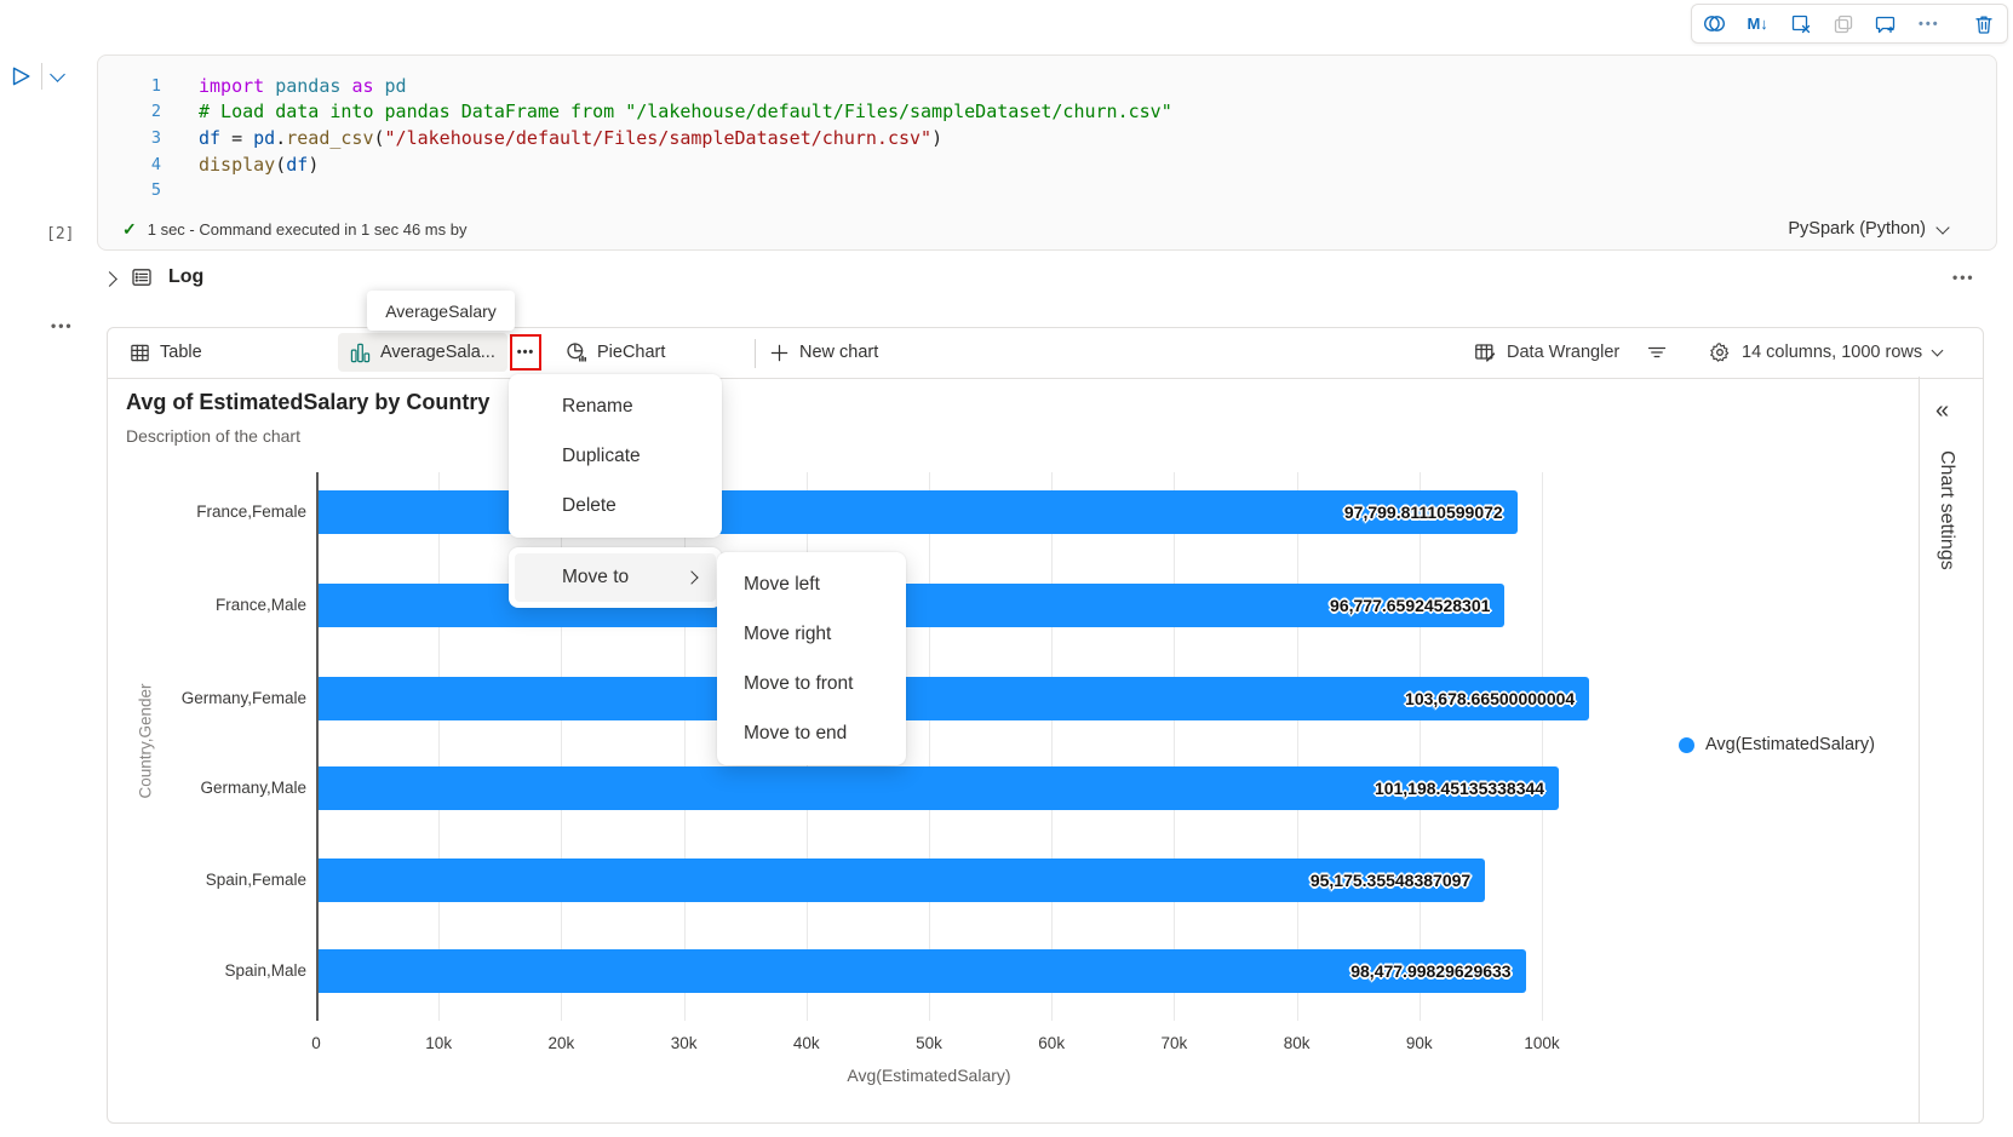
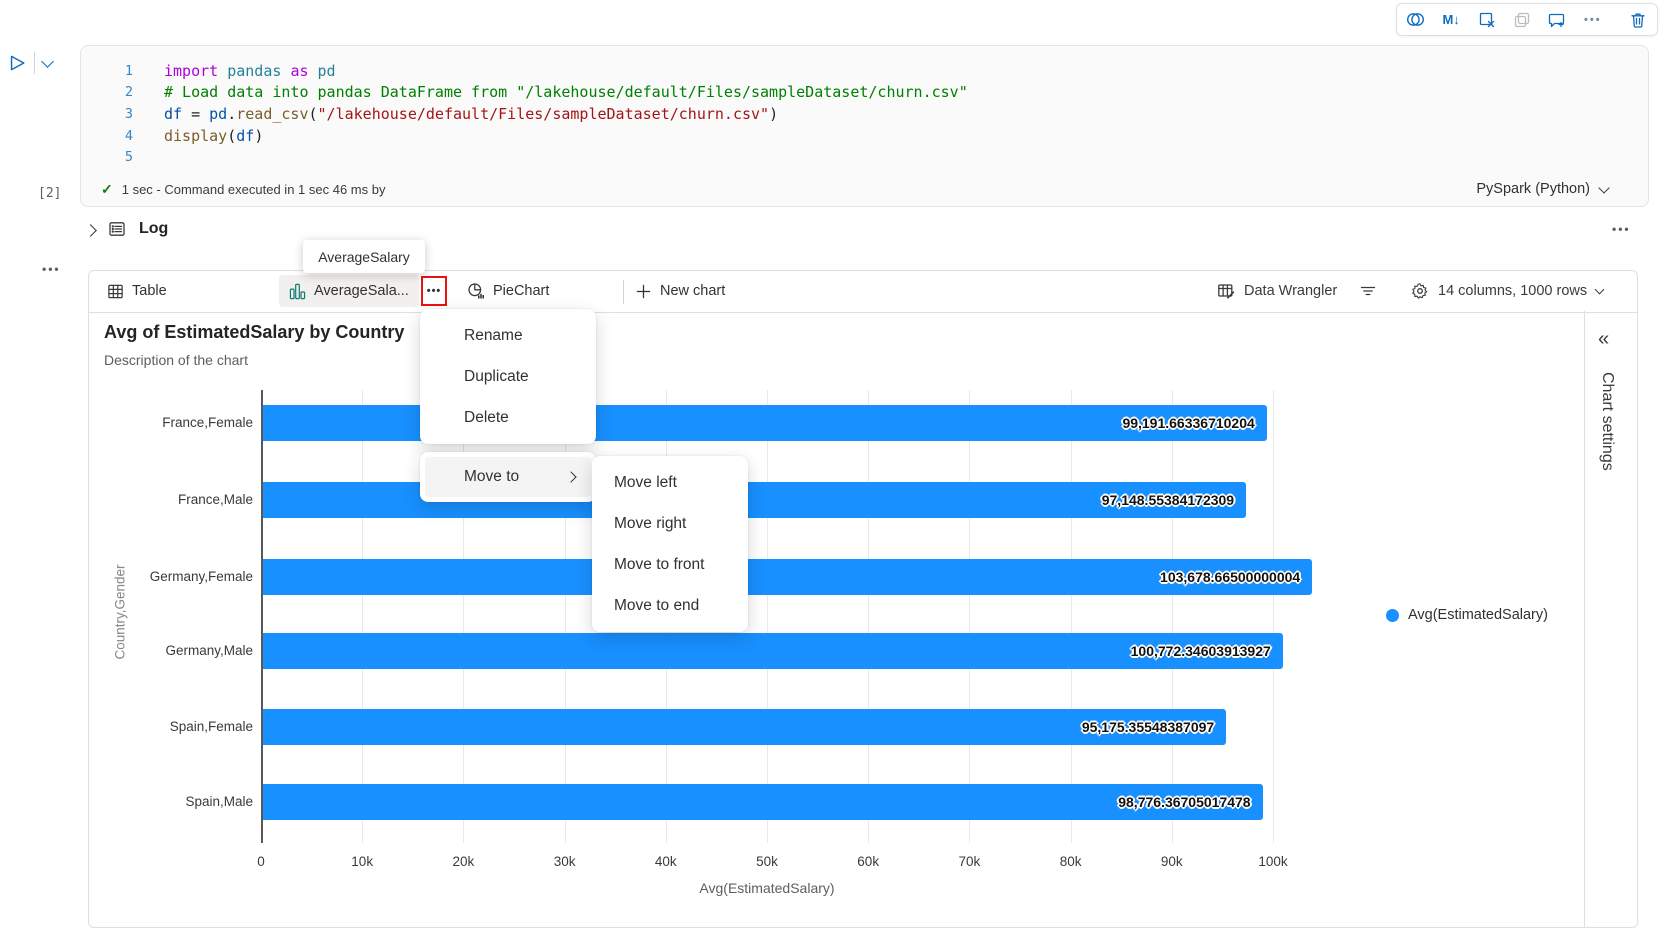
France,Female: 97,799.81110599072 -> 99,191.66336710204
France,Male: 96,777.65924528301 -> 97,148.55384172309
Germany,Male: 101,198.45135338344 -> 100,772.34603913927
Spain,Male: 98,477.99829629633 -> 98,776.36705017478
